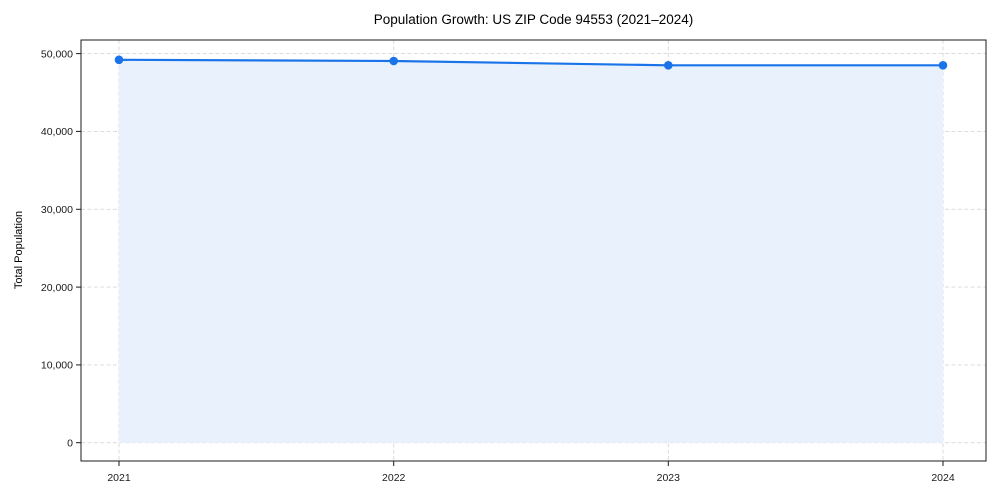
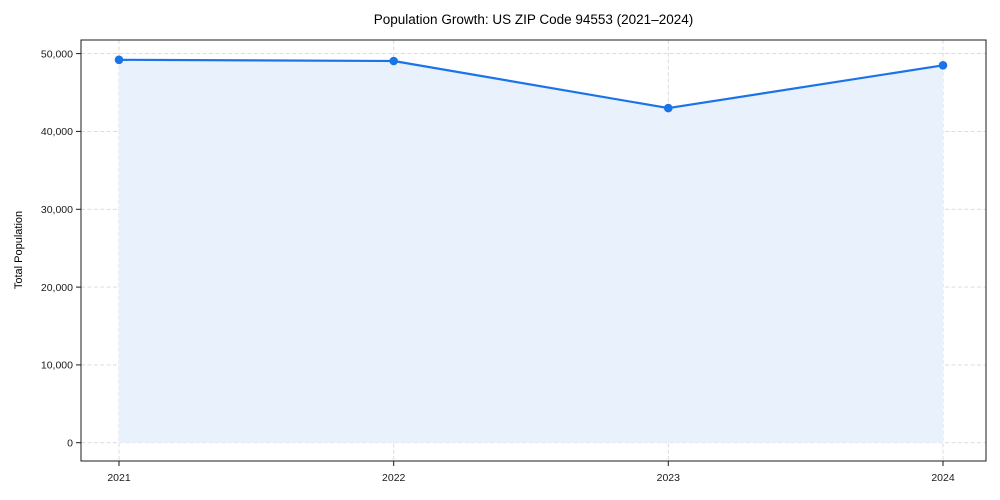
2023: 48000 -> 43000
